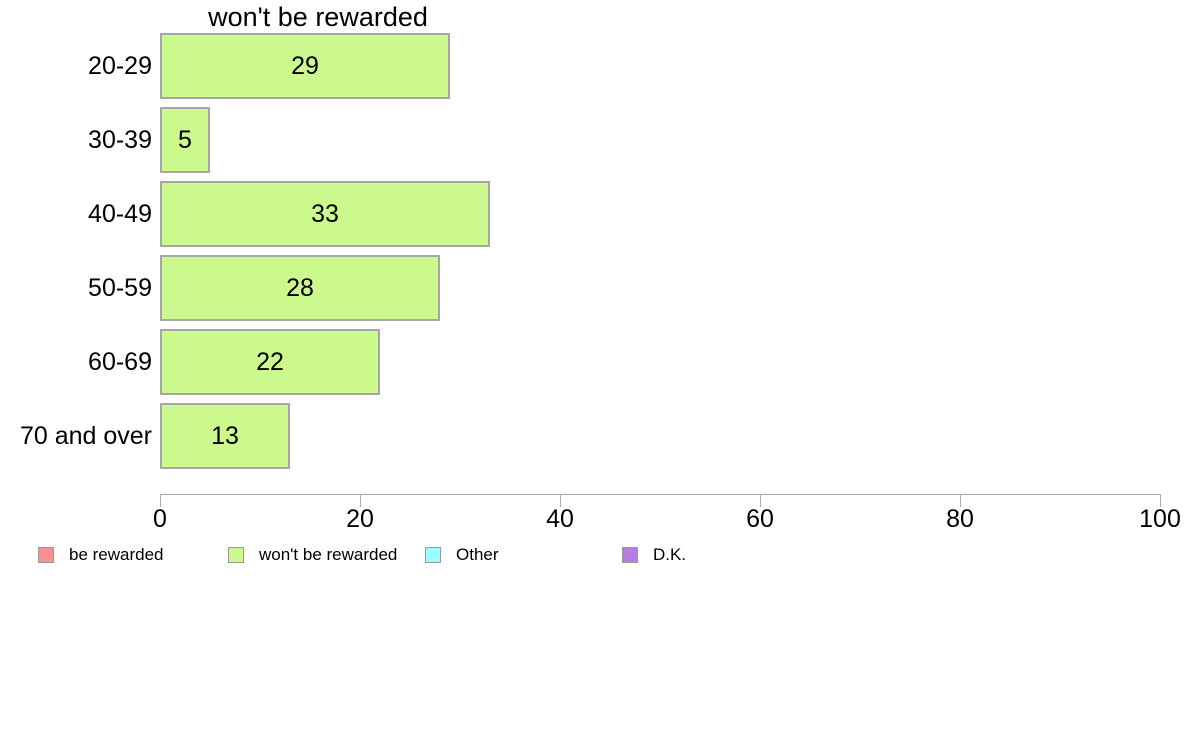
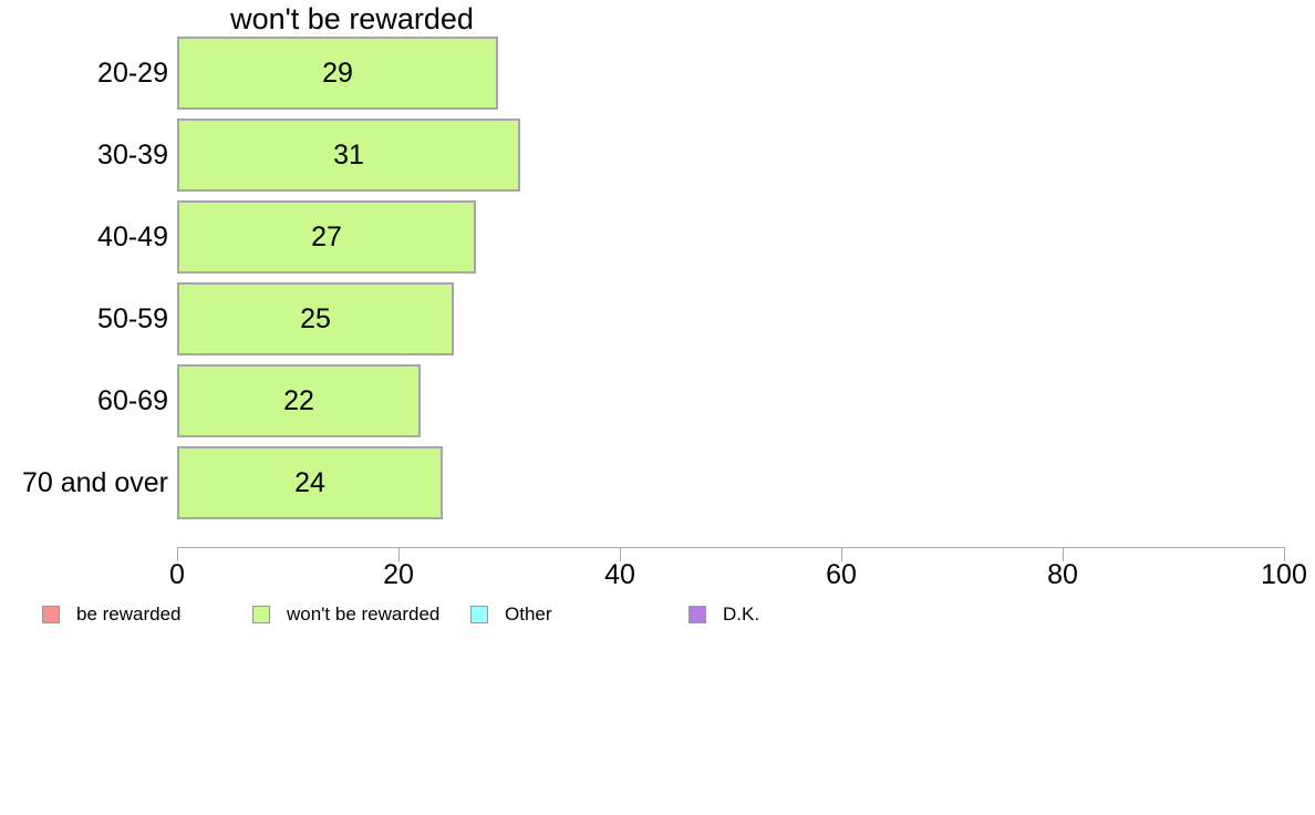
30-39: 5 -> 31
40-49: 33 -> 27
50-59: 28 -> 25
70 and over: 13 -> 24
